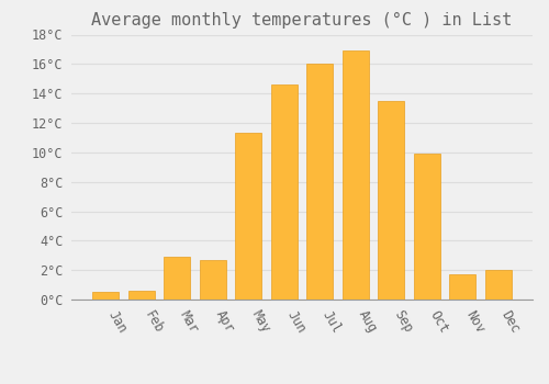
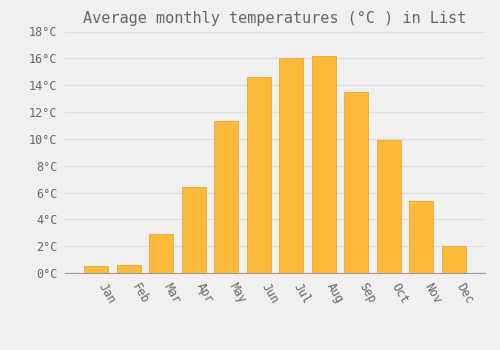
Apr: 2.7°C -> 6.4°C
Aug: 16.9°C -> 16.2°C
Nov: 1.7°C -> 5.4°C
